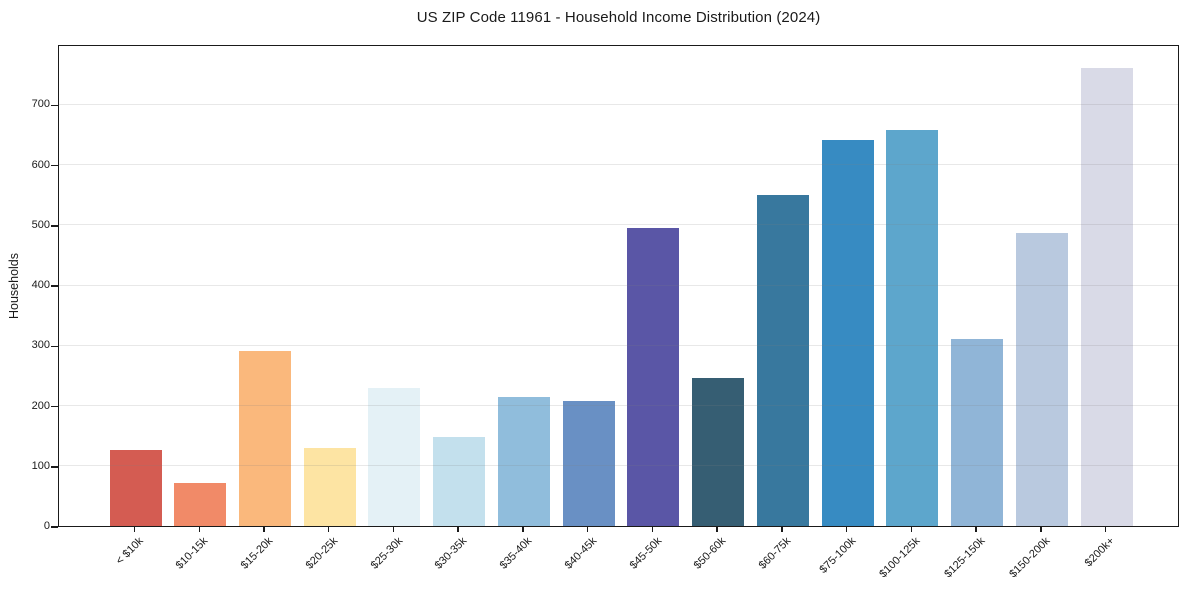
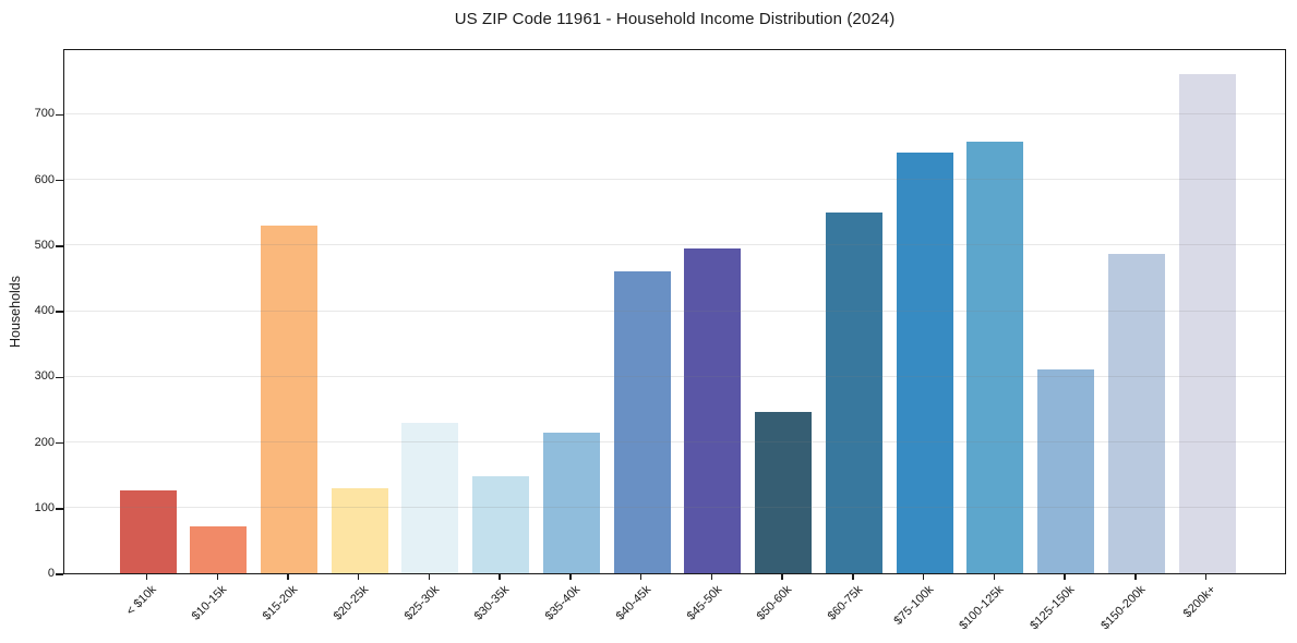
$15-20k: 290 -> 530
$40-45k: 210 -> 460
